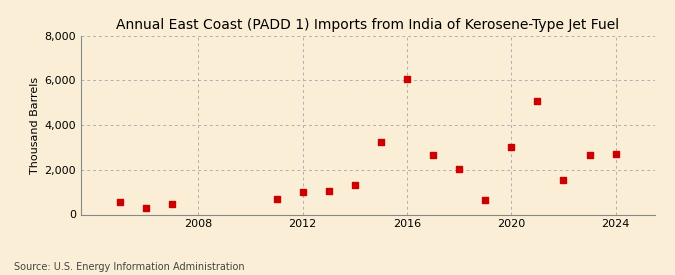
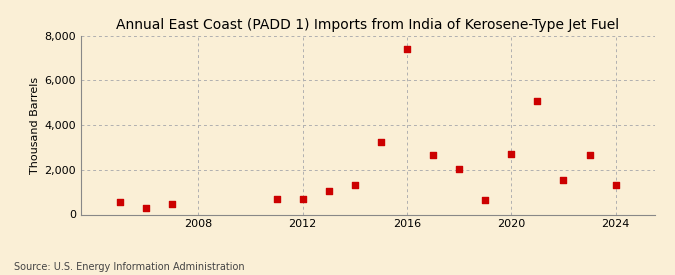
2012: 1,000 -> 700
2016: 6,050 -> 7,400
2020: 3,000 -> 2,700
2024: 2,700 -> 1,310
